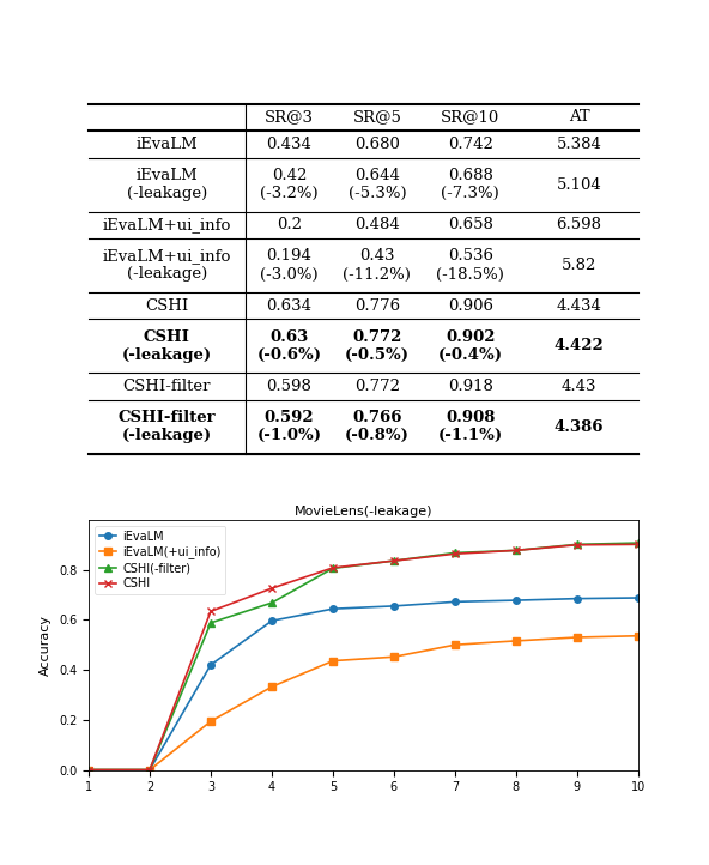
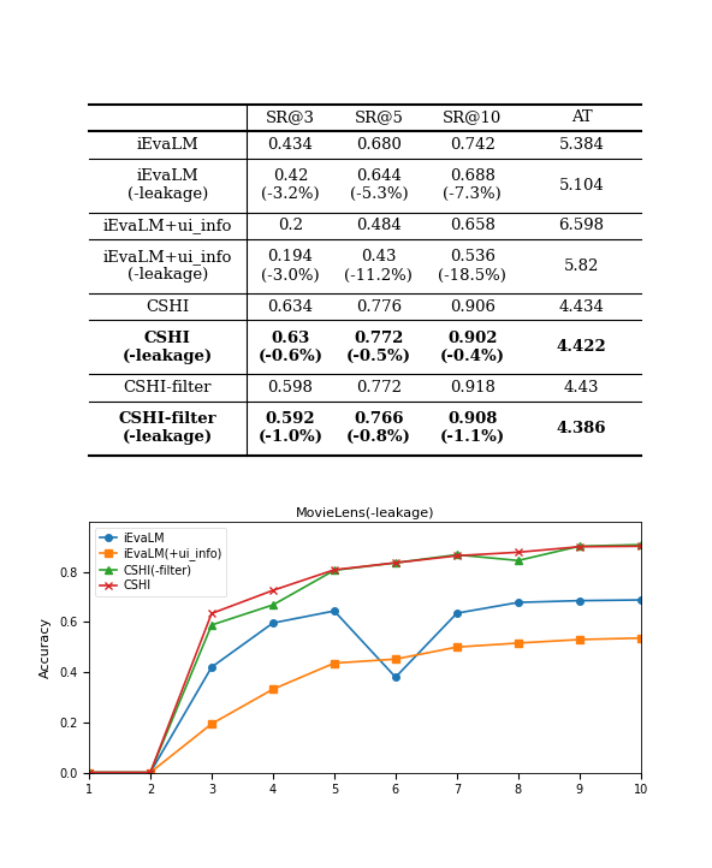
iEvaLM/6: 0.655 -> 0.380
iEvaLM/7: 0.672 -> 0.635
CSHI(-filter)/8: 0.878 -> 0.845
